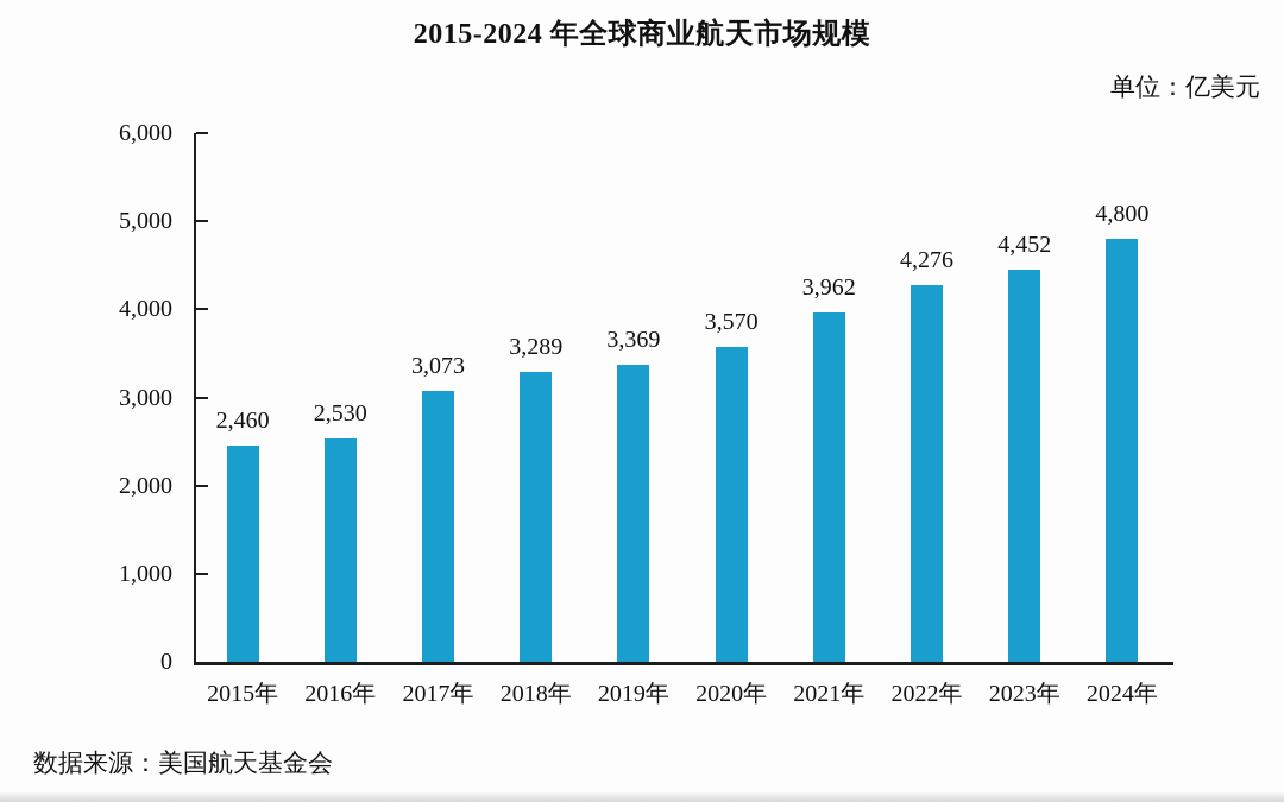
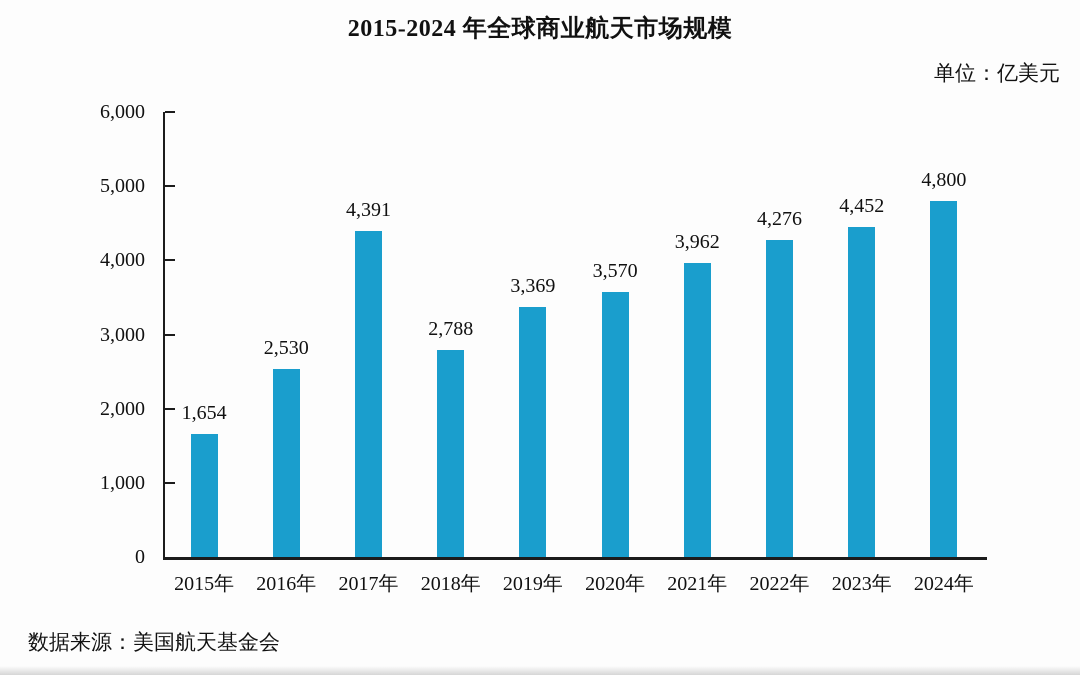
2015年: 2,460 -> 1,654
2017年: 3,073 -> 4,391
2018年: 3,289 -> 2,788
